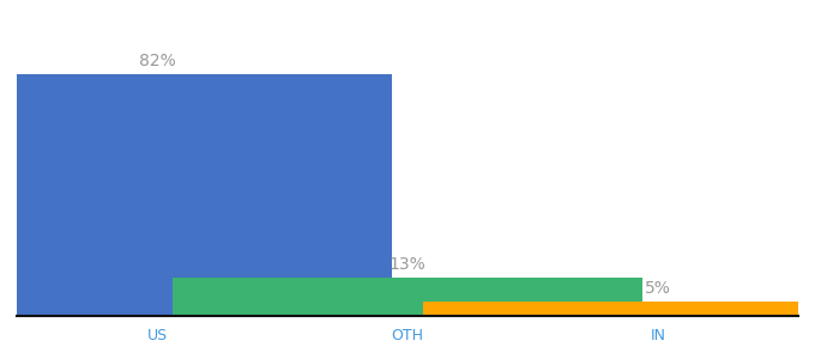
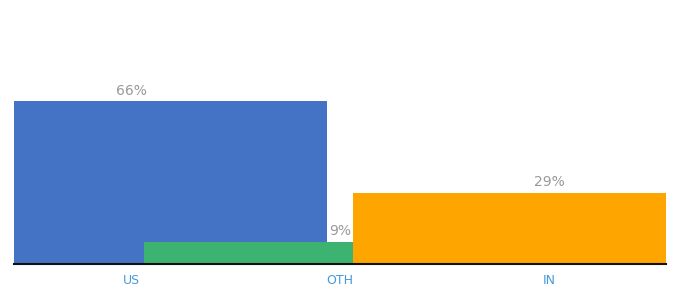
US: 82% -> 66%
OTH: 13% -> 9%
IN: 5% -> 29%
